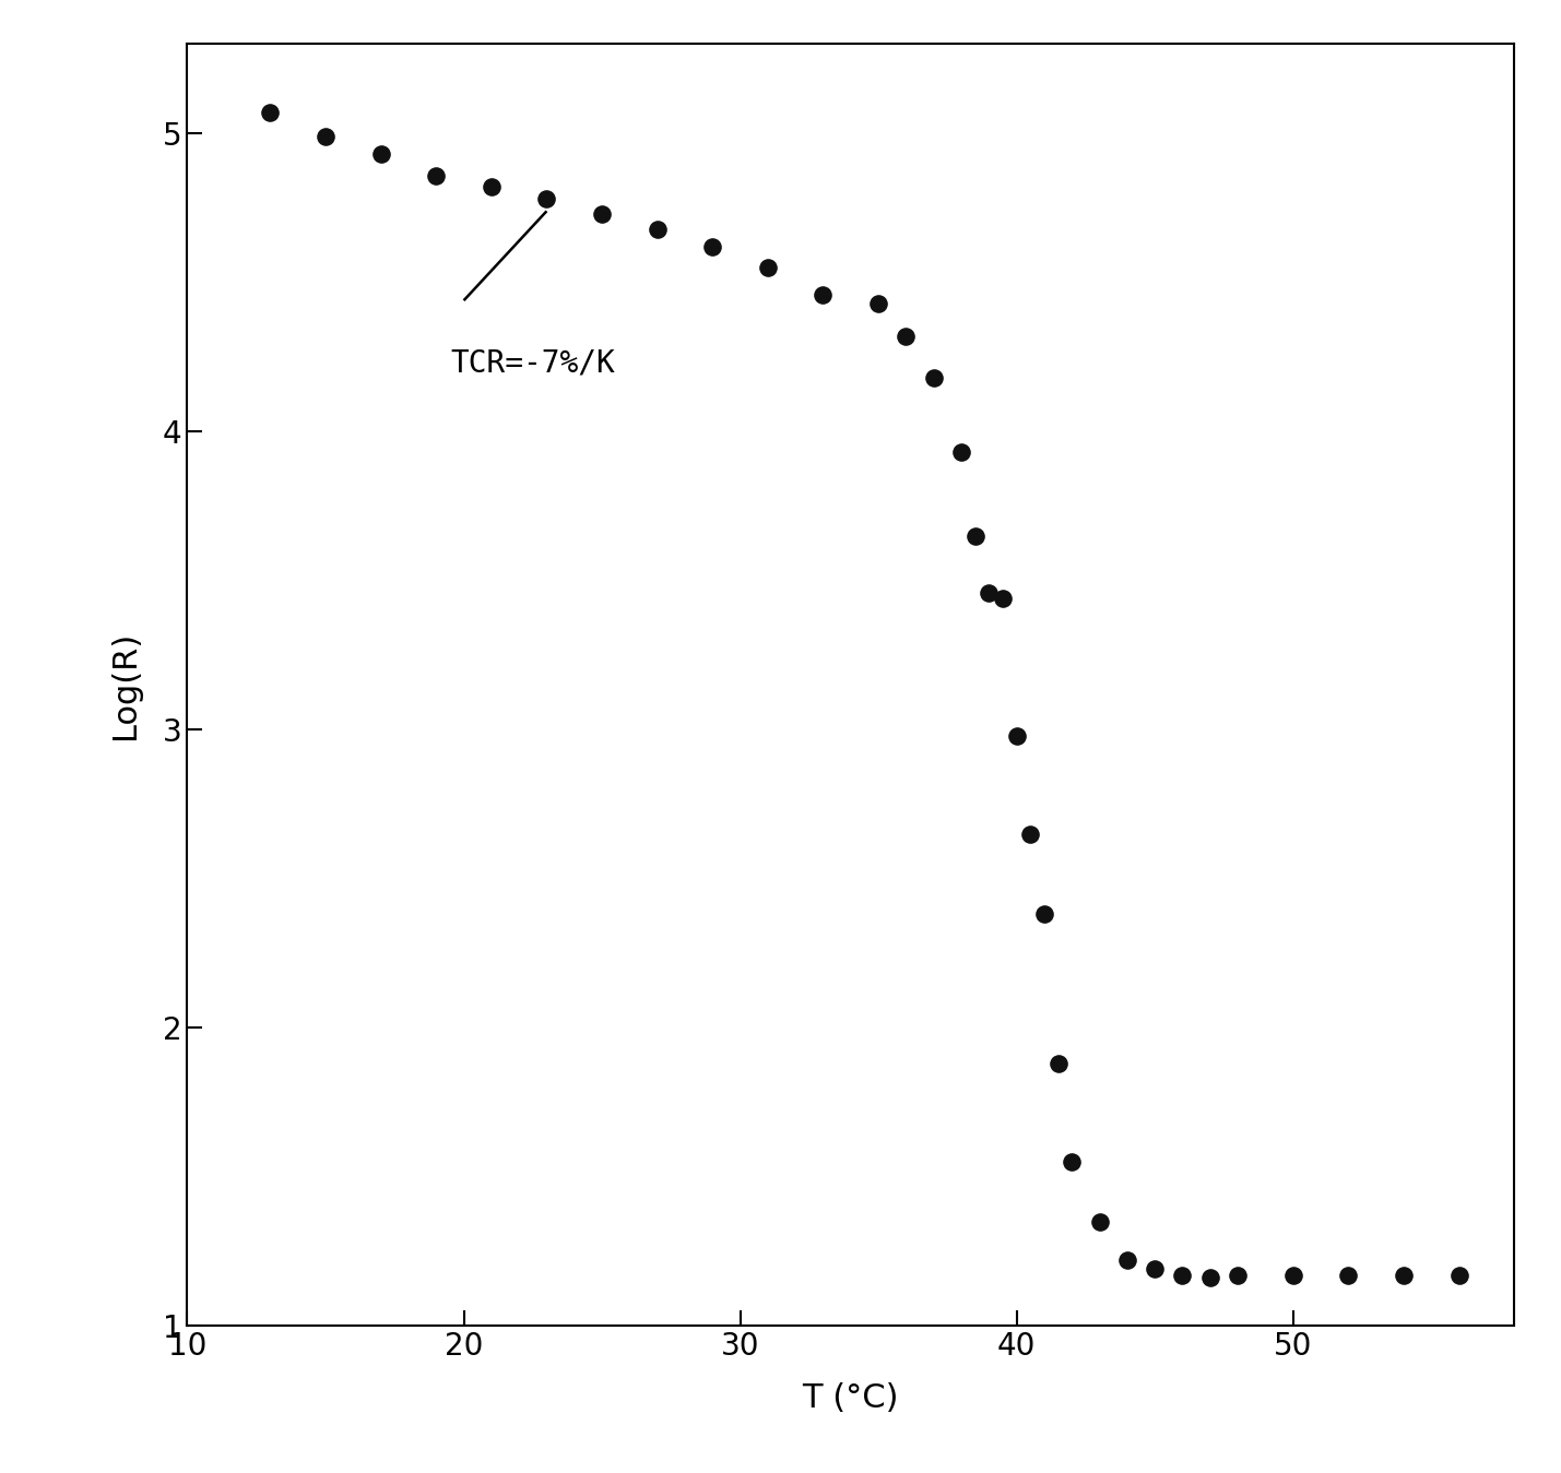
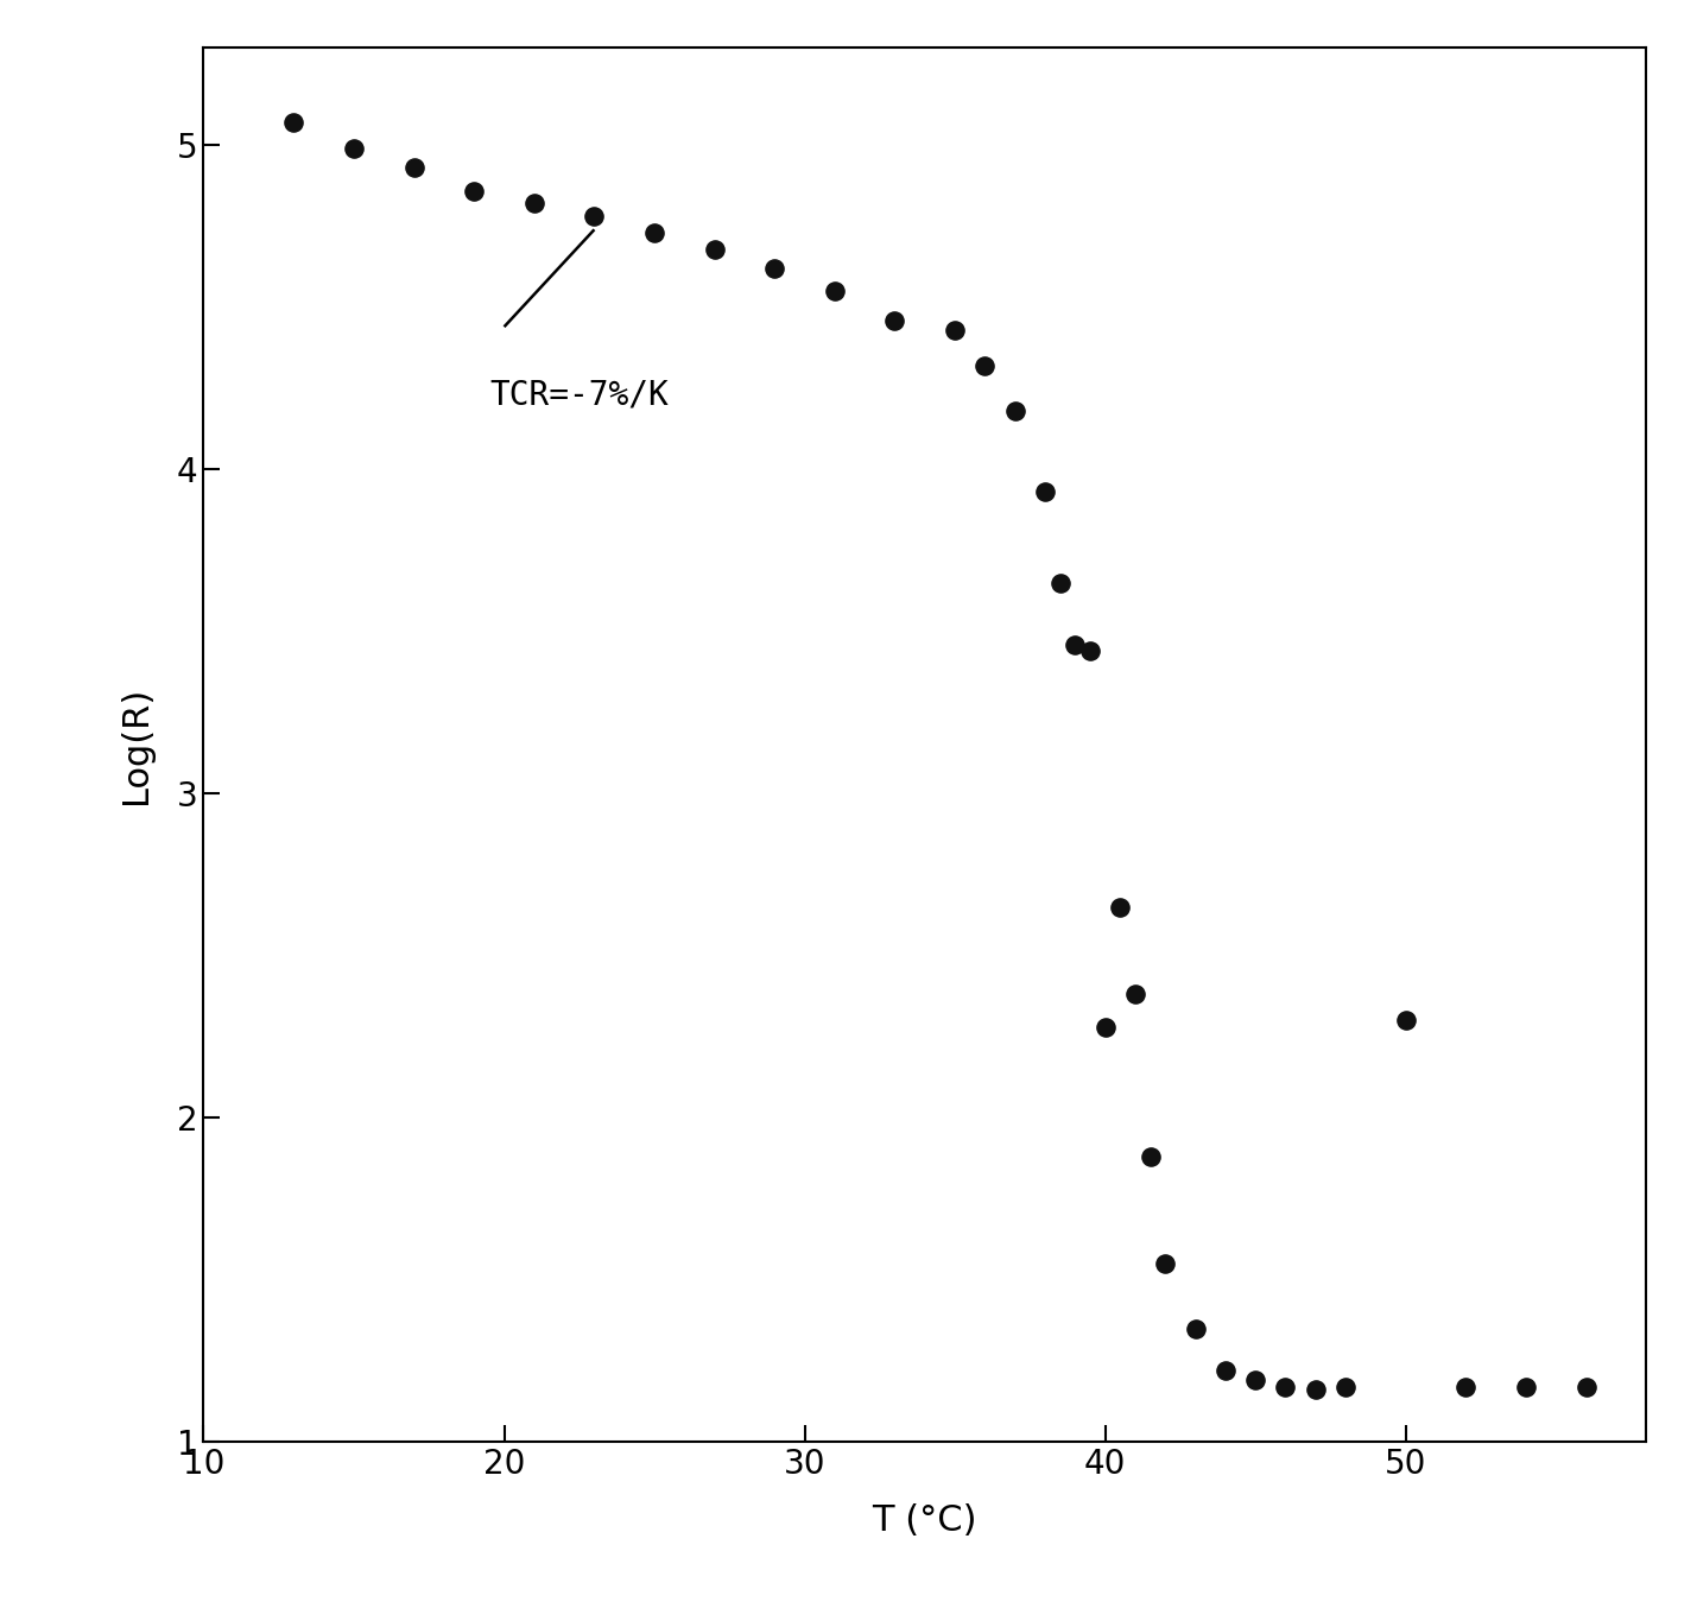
40: 2.98 -> 2.28
50: 1.17 -> 2.30
